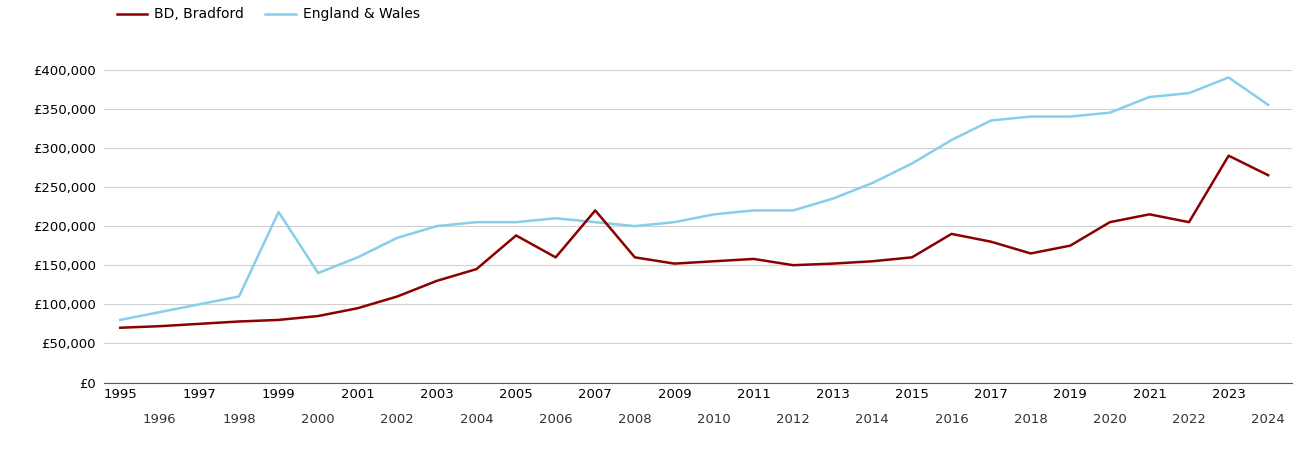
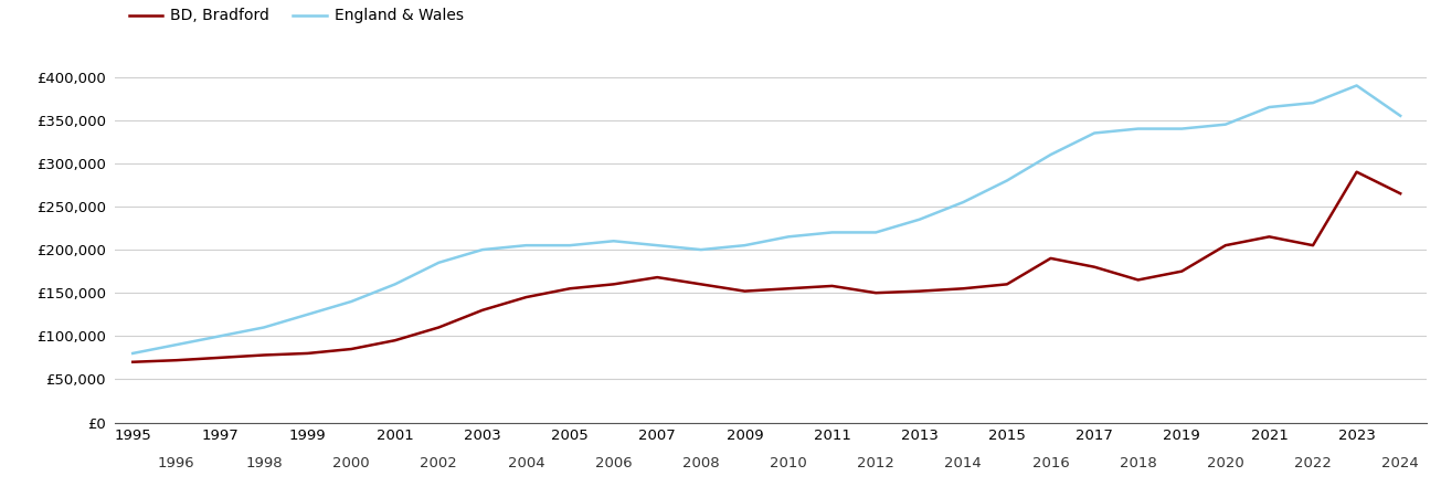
England & Wales/1999: £218,000 -> £125,000
BD, Bradford/2005: £188,000 -> £155,000
BD, Bradford/2007: £220,000 -> £168,000
